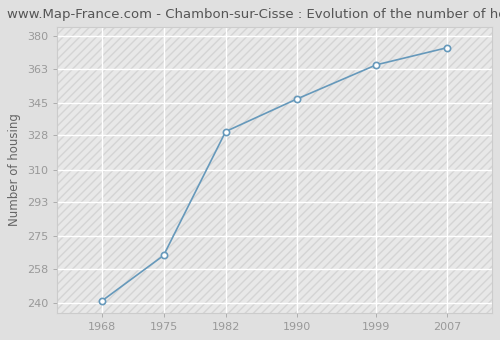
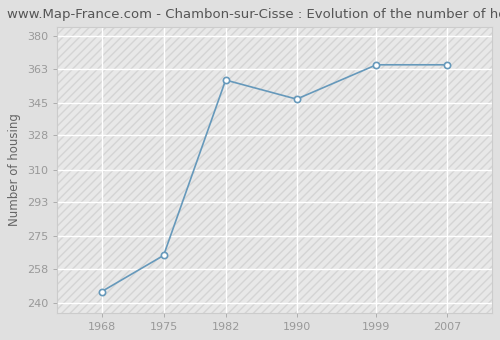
1968: 241 -> 246
1982: 330 -> 357
2007: 374 -> 365
